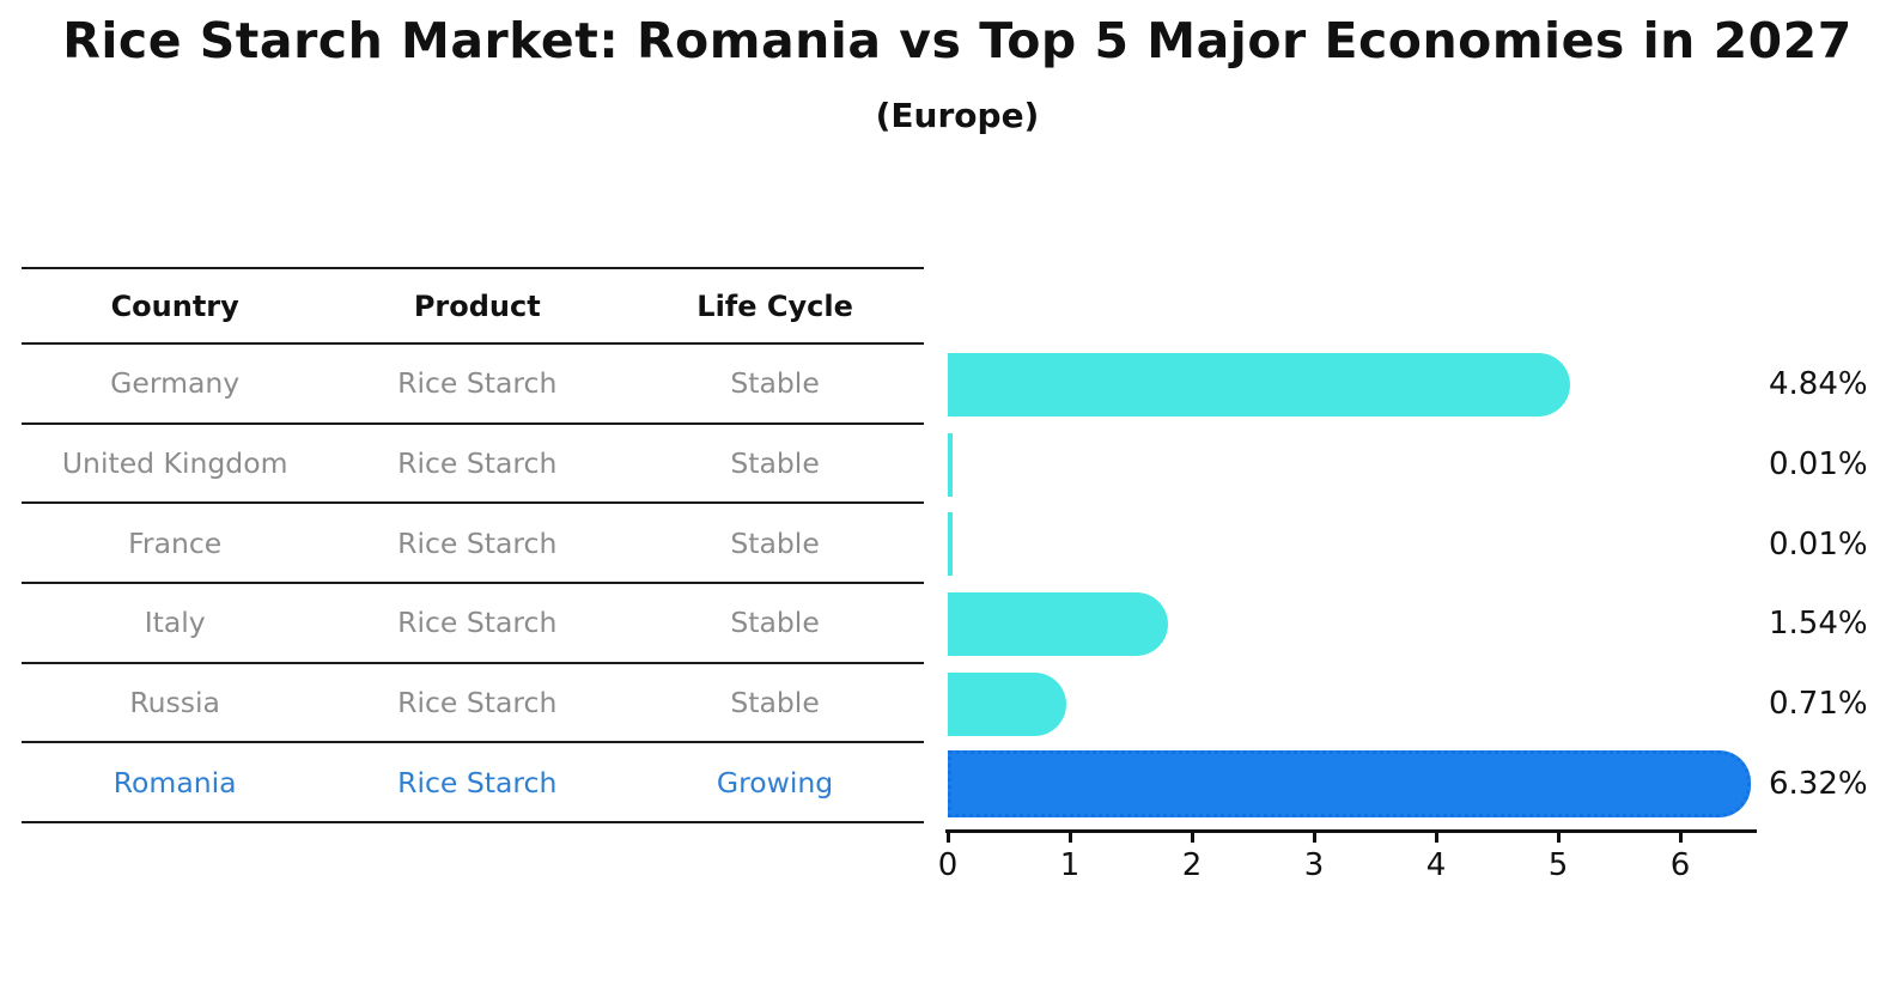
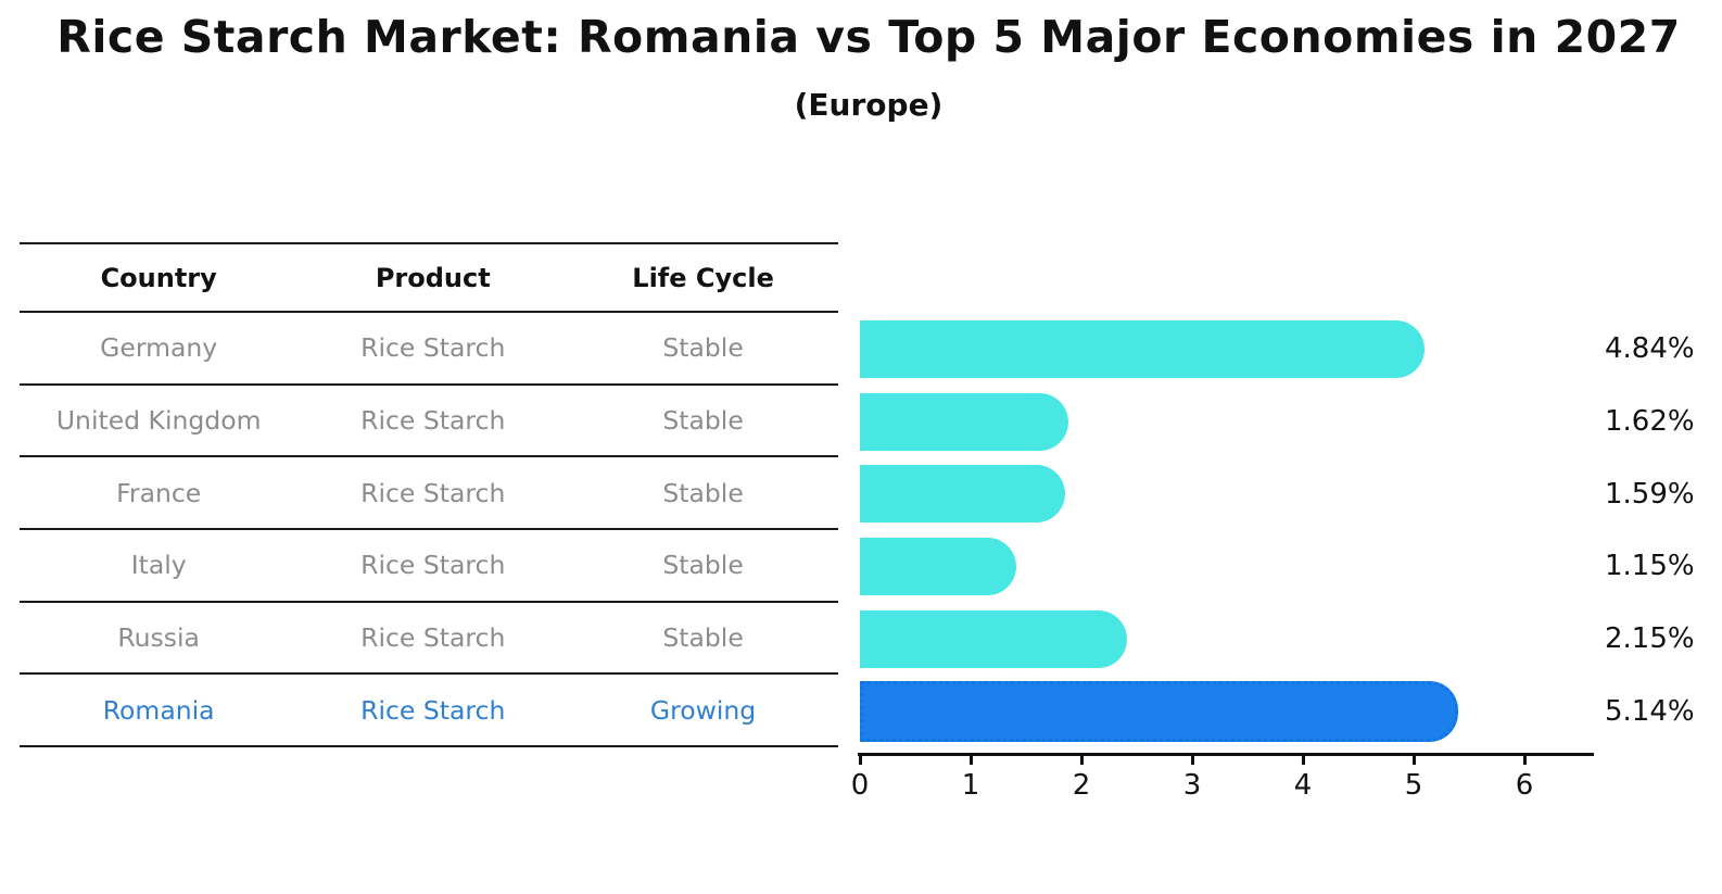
United Kingdom: 0.01% -> 1.62%
France: 0.01% -> 1.59%
Italy: 1.54% -> 1.15%
Russia: 0.71% -> 2.15%
Romania: 6.32% -> 5.14%
